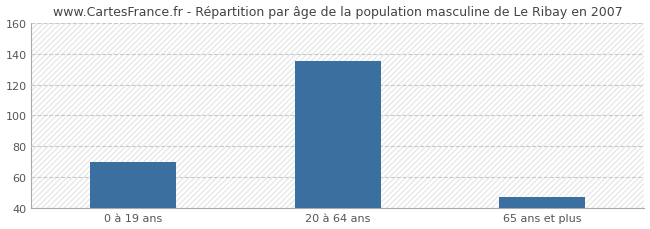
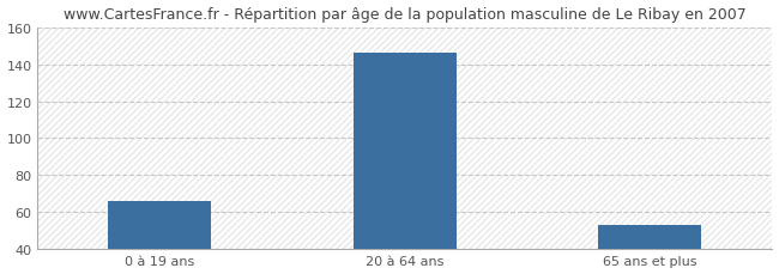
0 à 19 ans: 70 -> 66
20 à 64 ans: 135 -> 146
65 ans et plus: 47 -> 53
